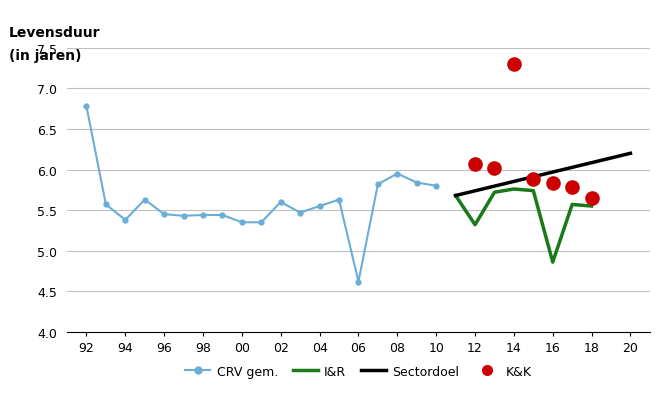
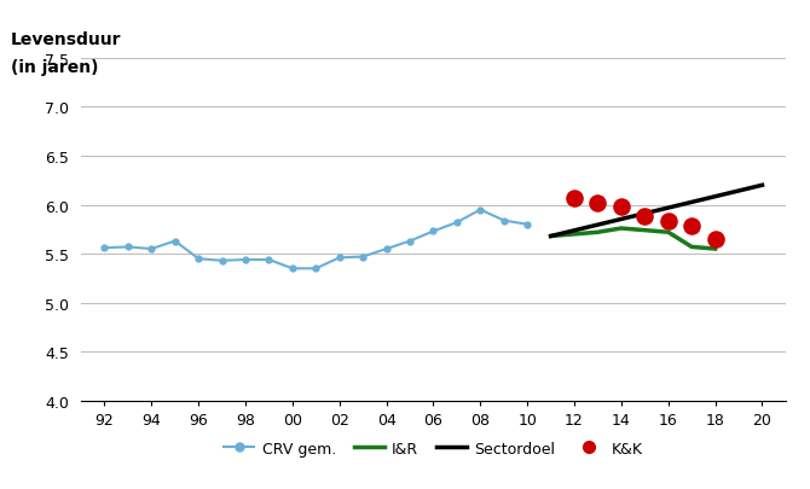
CRV gem./92: 6.78 -> 5.56
CRV gem./94: 5.38 -> 5.55
CRV gem./02: 5.60 -> 5.46
CRV gem./06: 4.62 -> 5.73
I&R/12: 5.32 -> 5.70
K&K/14: 7.30 -> 5.98
I&R/16: 4.86 -> 5.72
